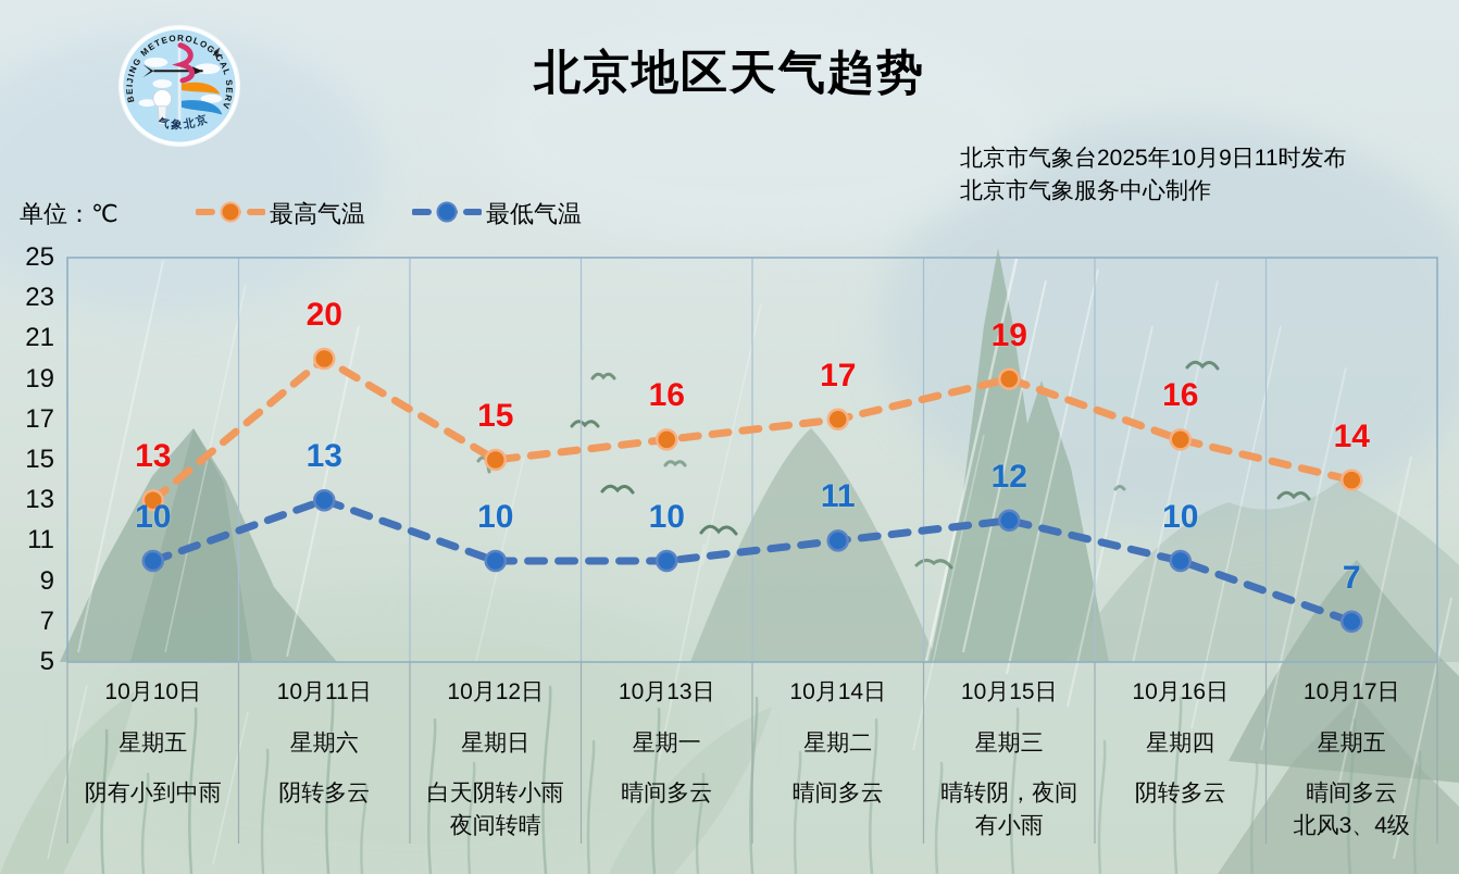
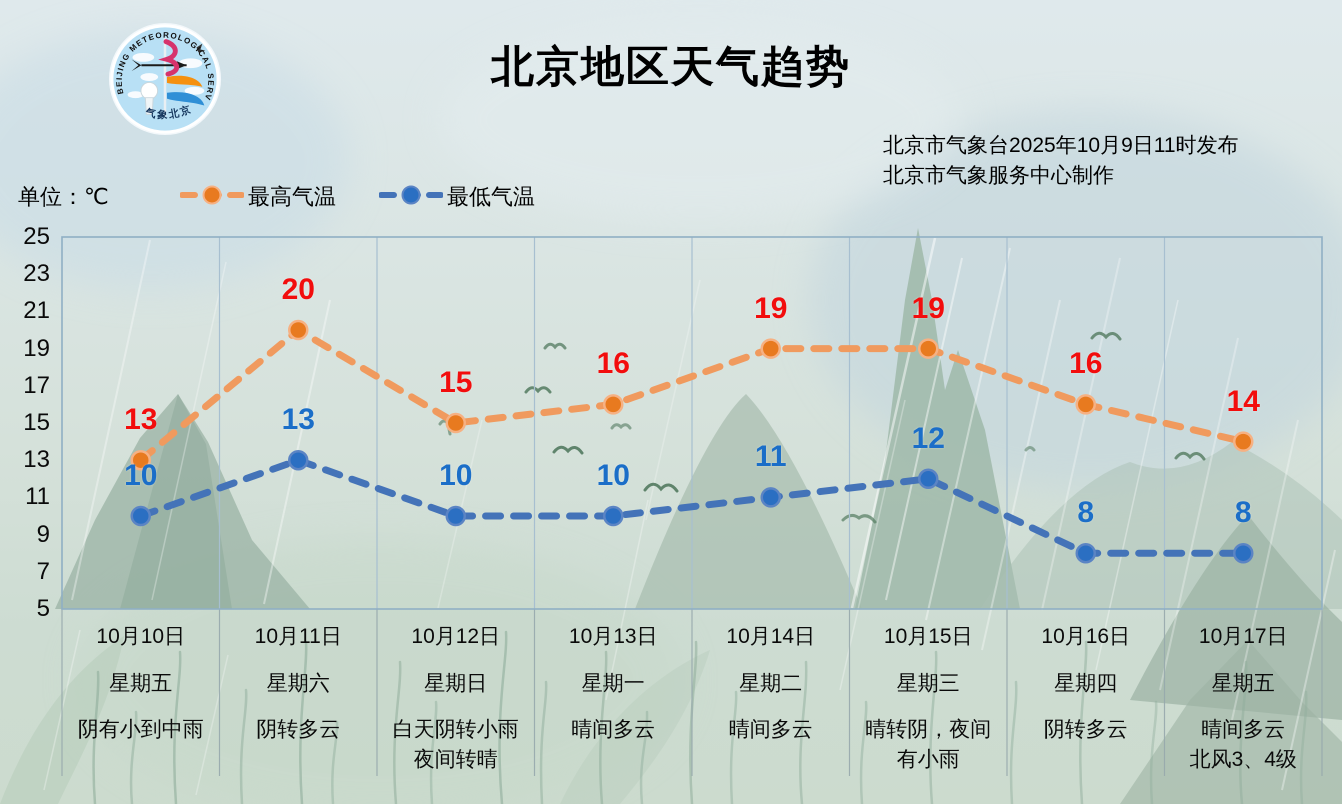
最高气温/10月14日: 17 -> 19
最低气温/10月16日: 10 -> 8
最低气温/10月17日: 7 -> 8
